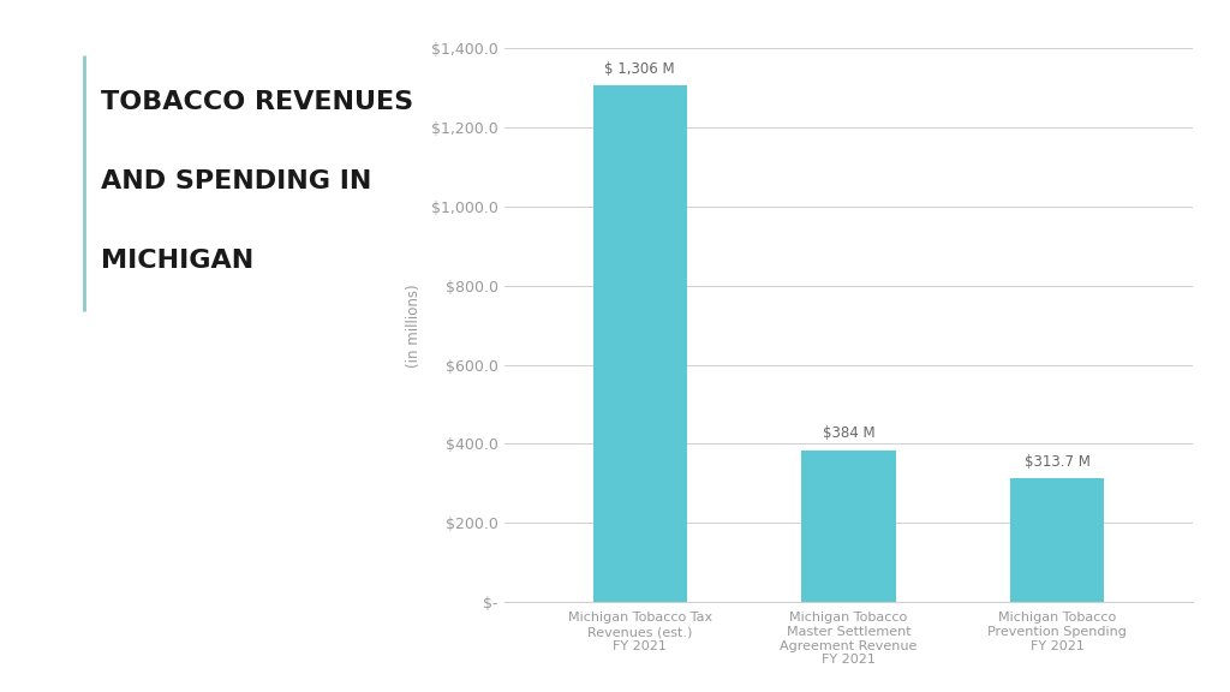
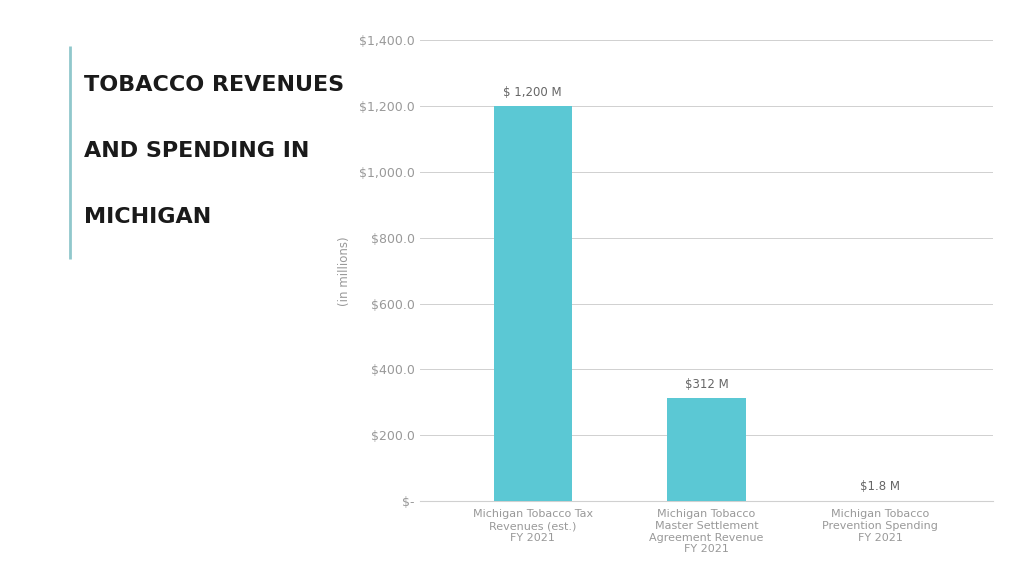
Michigan Tobacco Tax Revenues (est.) FY 2021: 1,306 -> 1,200
Michigan Tobacco Master Settlement Agreement Revenue FY 2021: $384 -> $312
Michigan Tobacco Prevention Spending FY 2021: $313.7 -> $1.8
